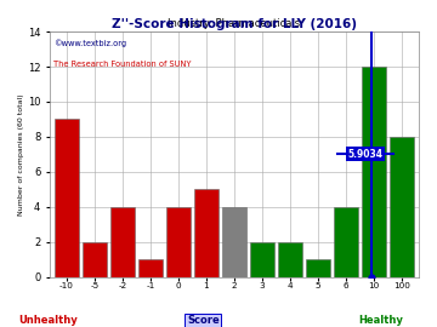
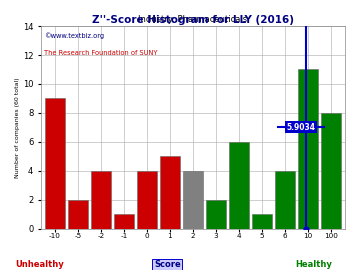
4: 2 -> 6
10: 12 -> 11
